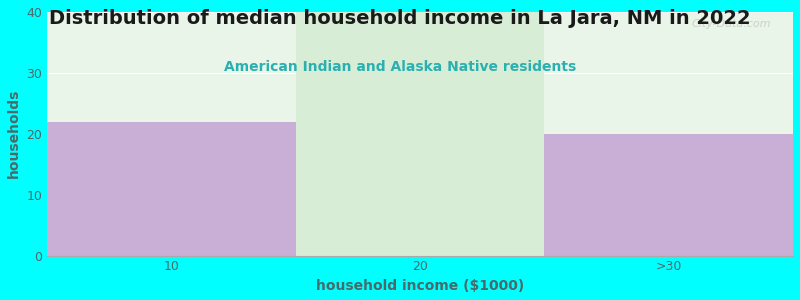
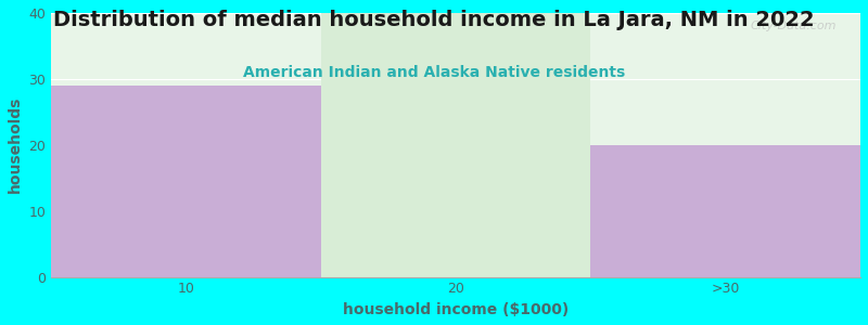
10: 22 -> 29
